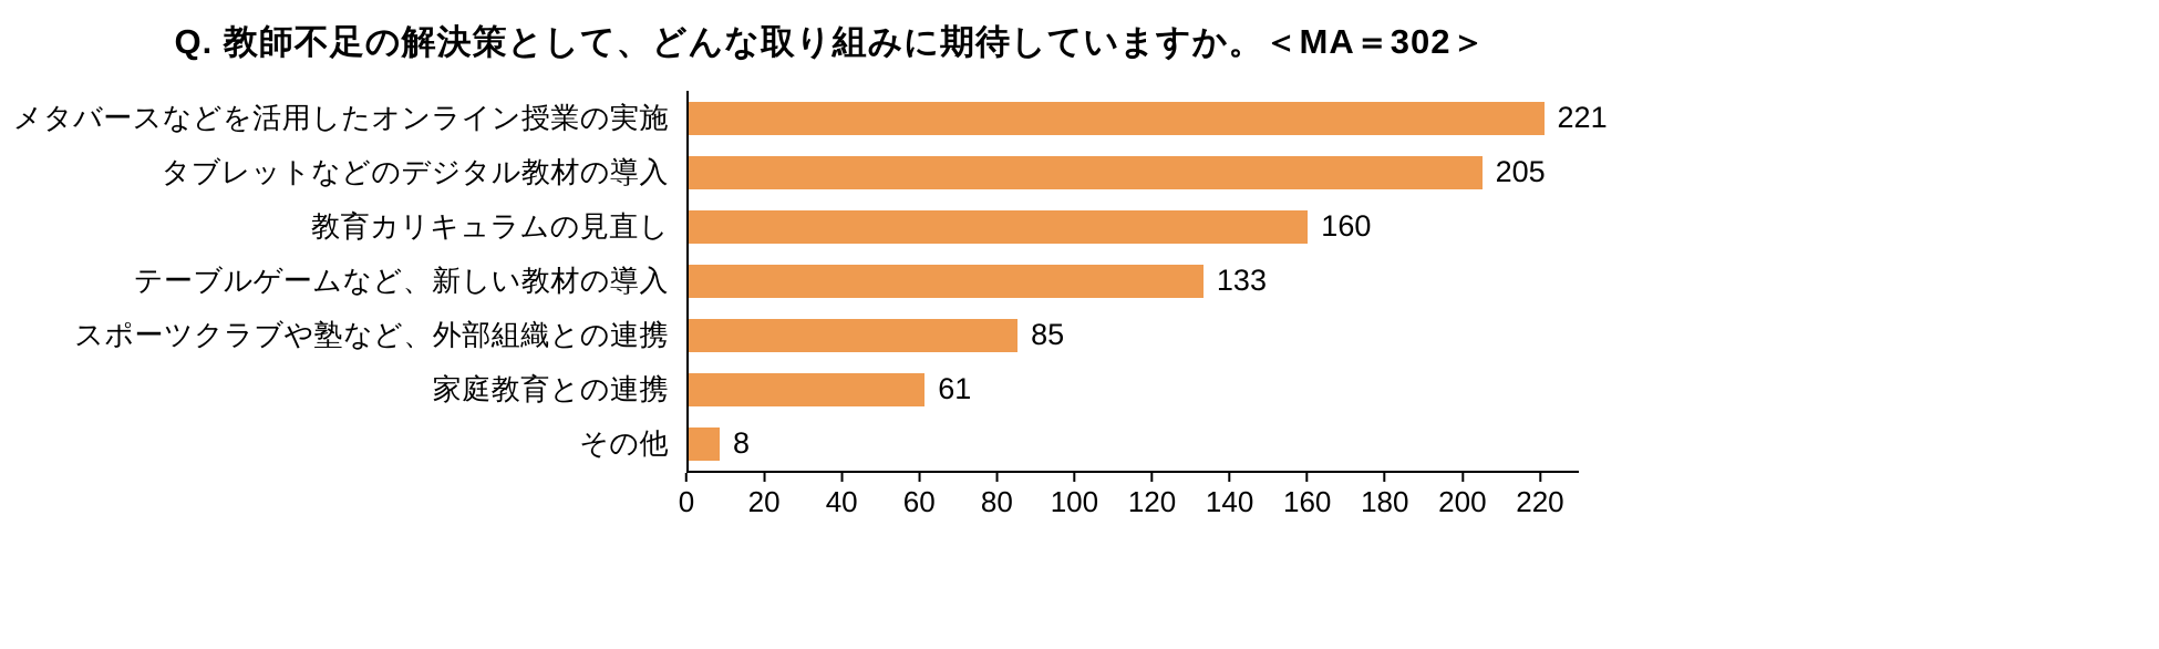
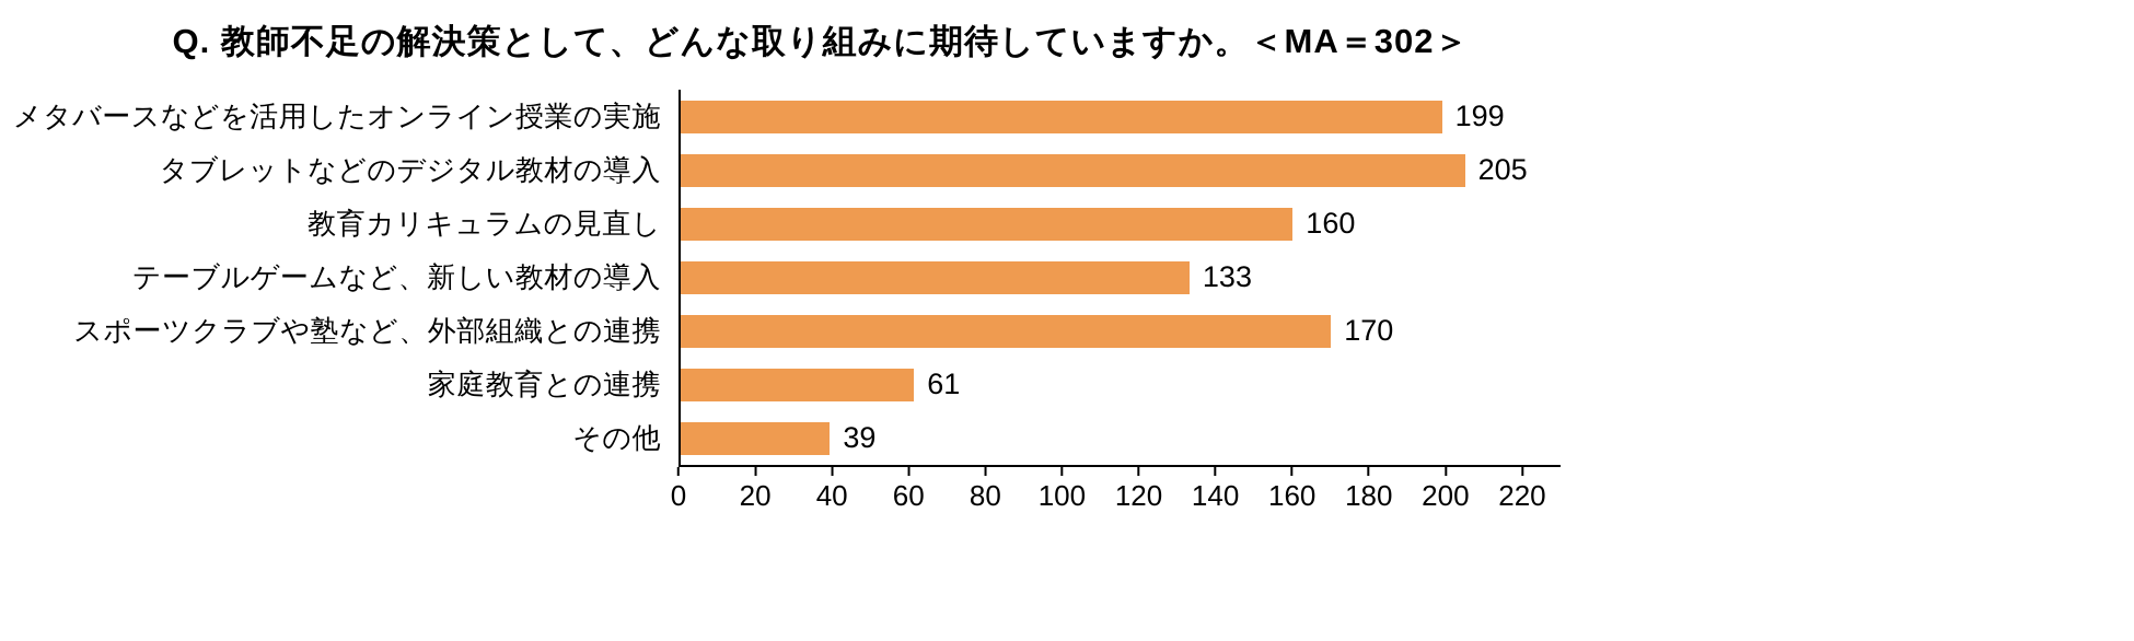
メタバースなどを活用したオンライン授業の実施: 221 -> 199
スポーツクラブや塾など、外部組織との連携: 85 -> 170
その他: 8 -> 39
